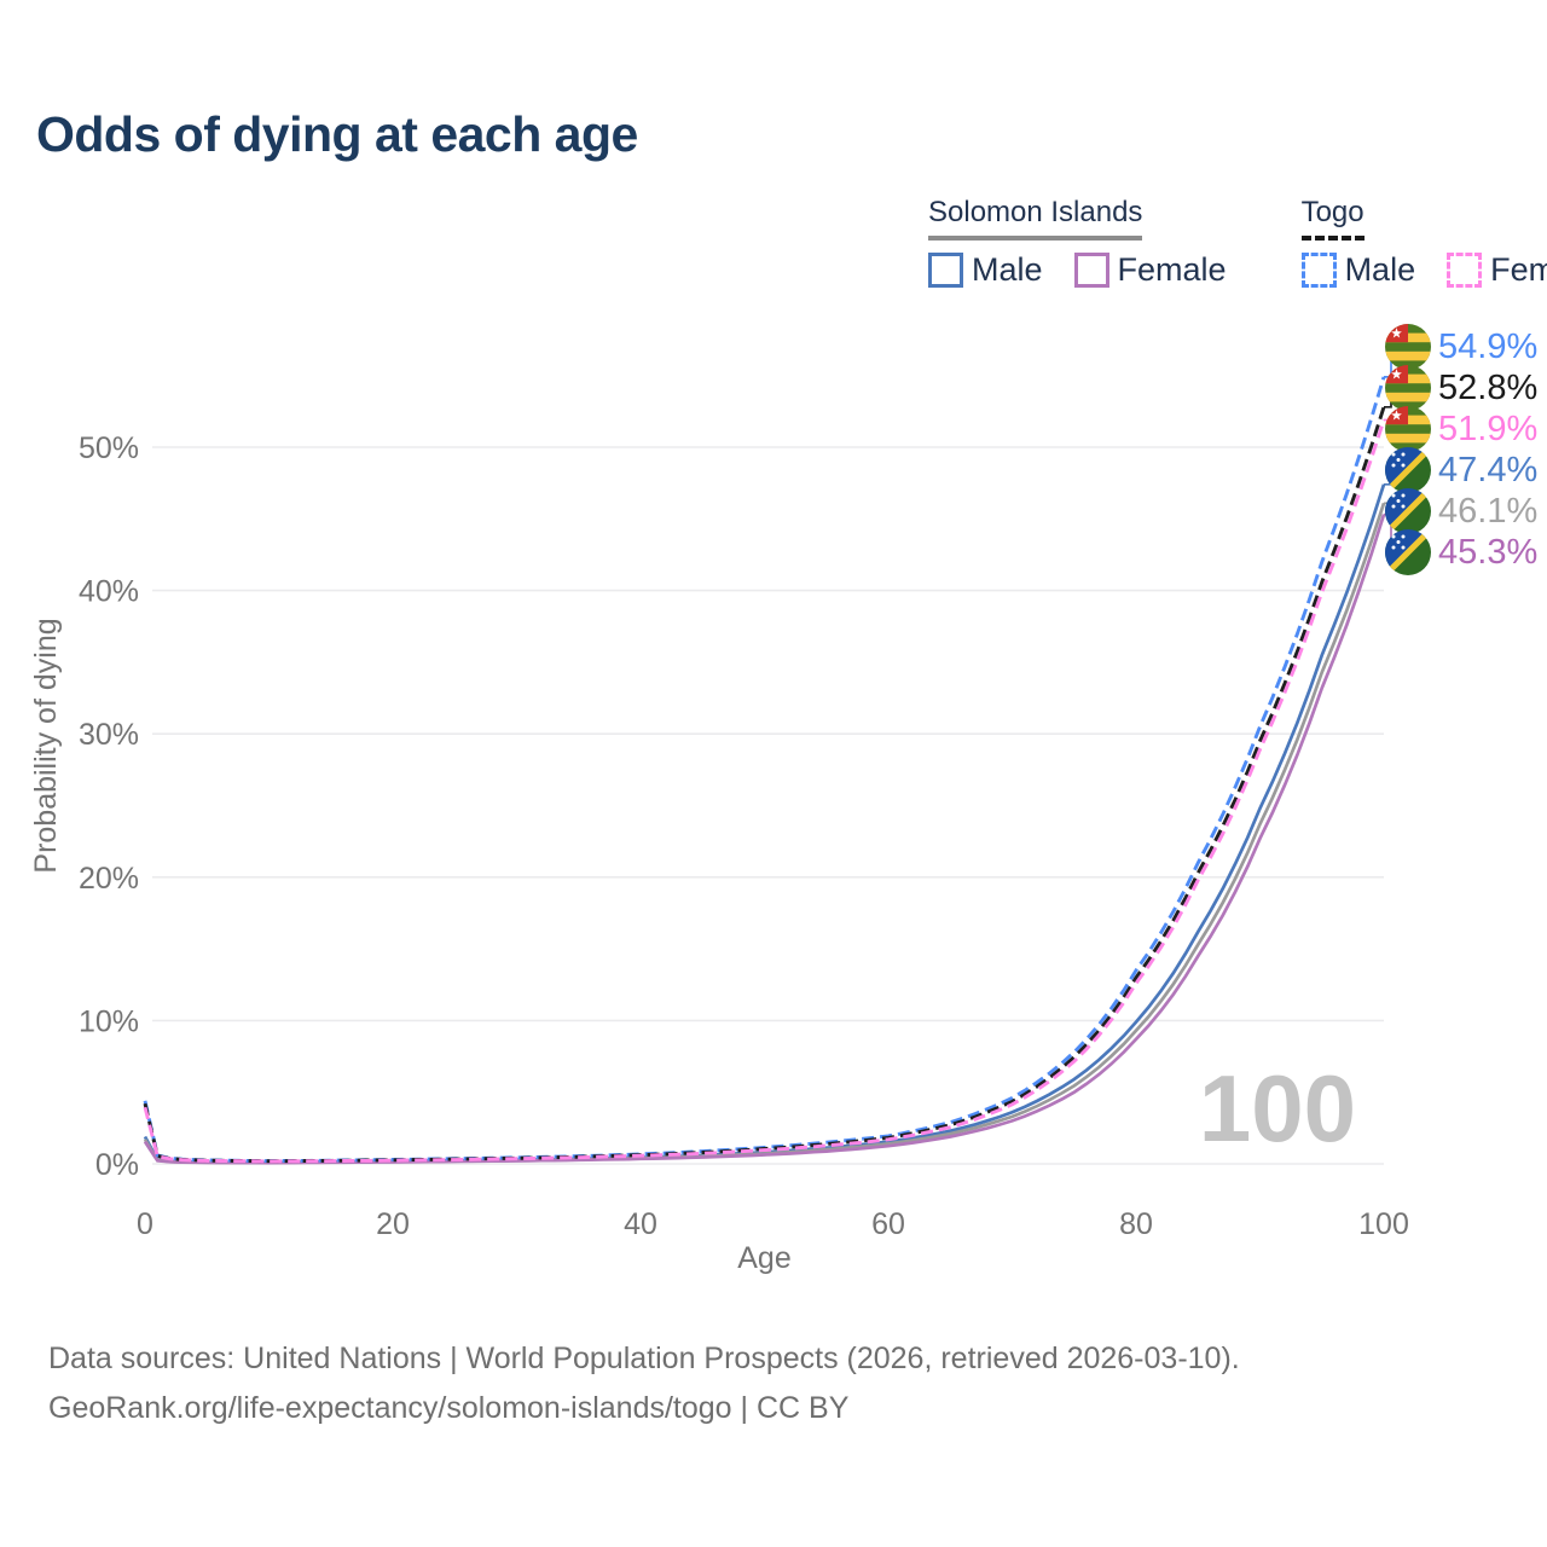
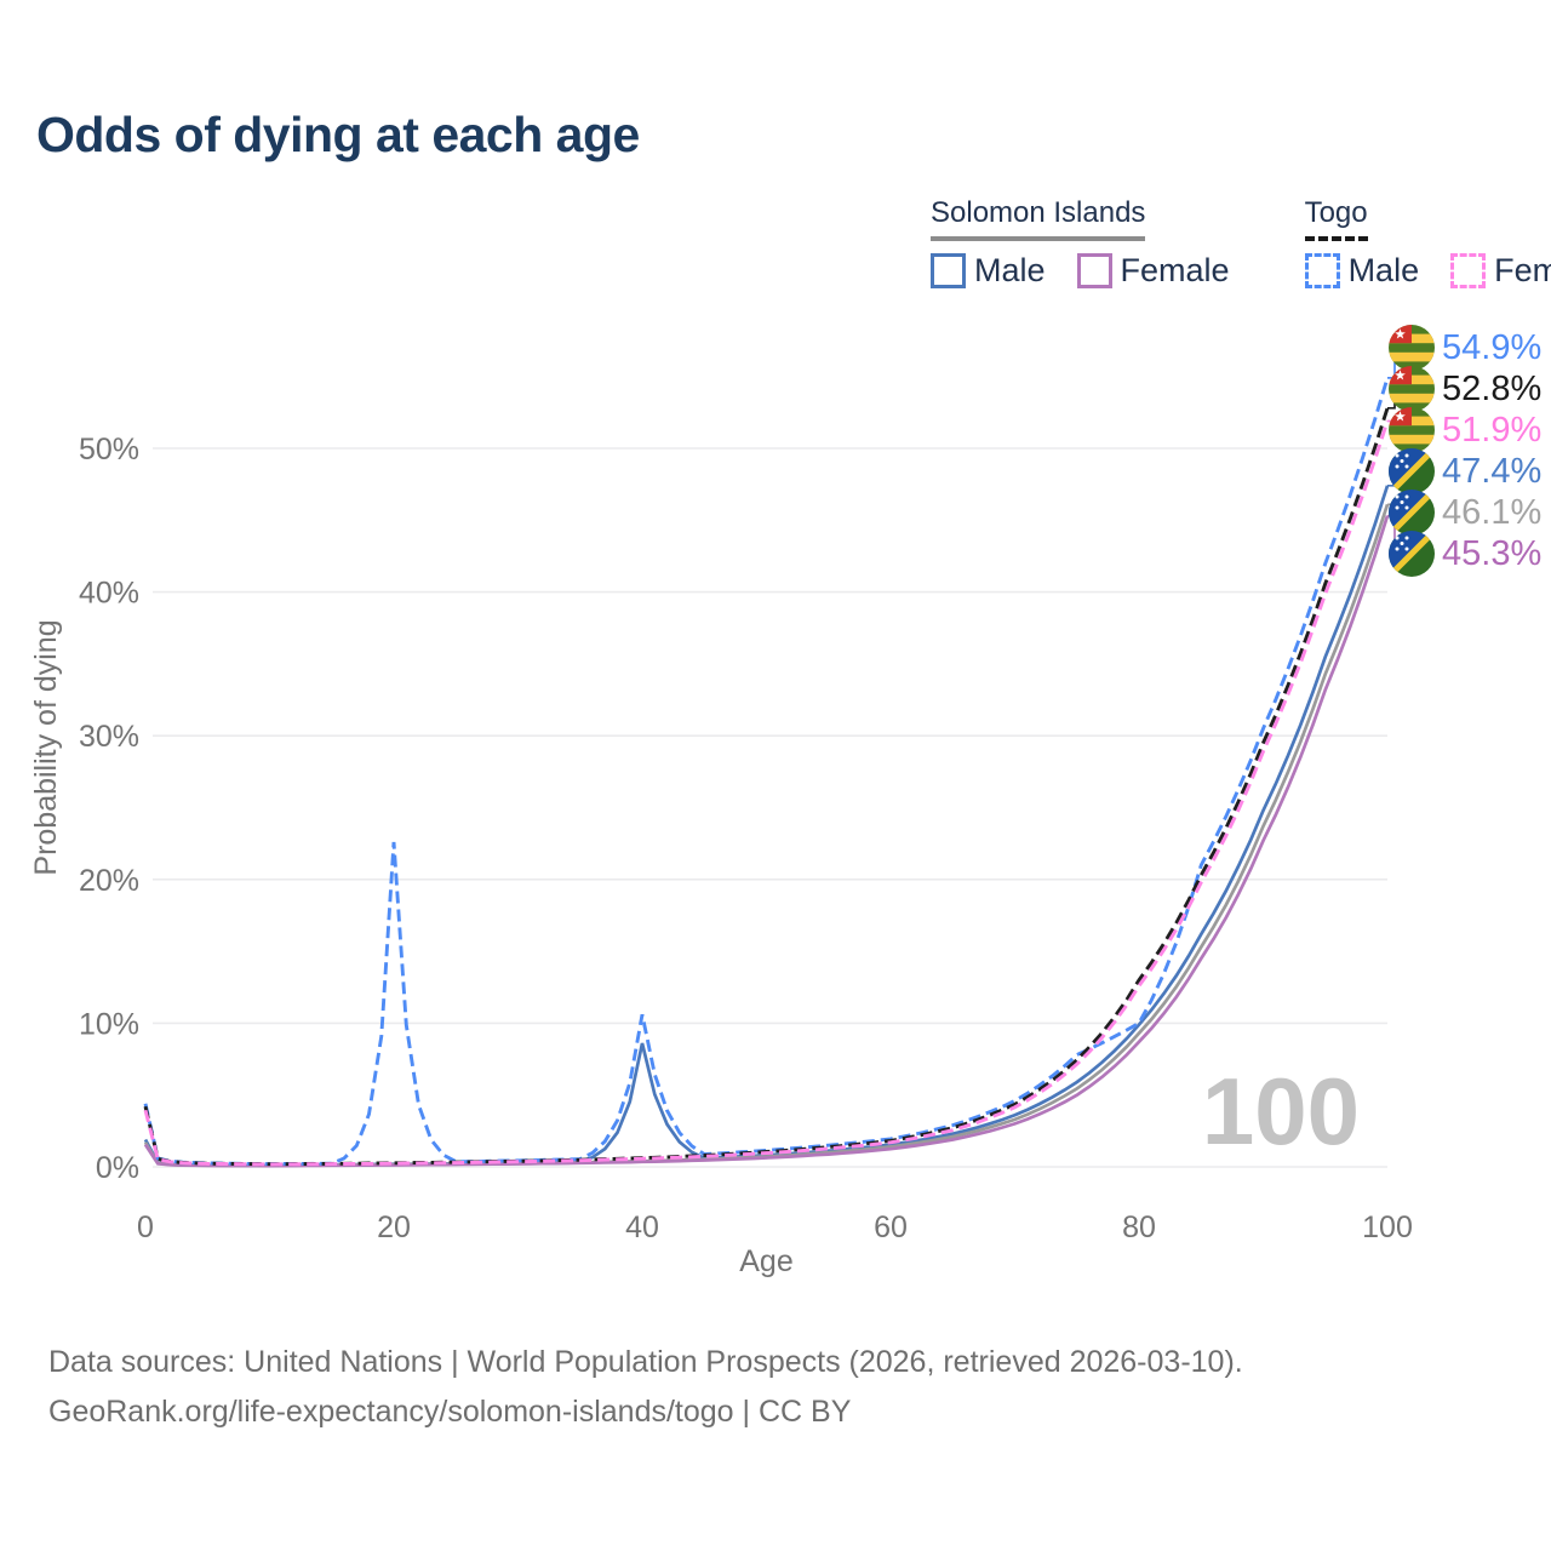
Togo Male/20: 0.3% -> 22.6%
Solomon Islands Male/40: 0.5% -> 8.6%
Togo Male/40: 0.7% -> 10.6%
Togo Male/80: 13.5% -> 10.0%
